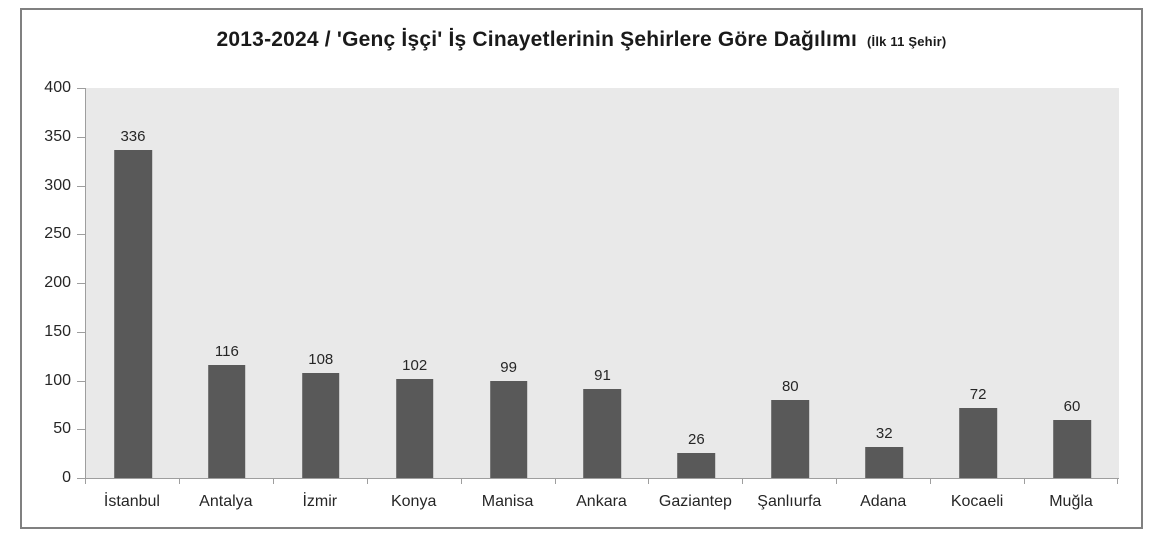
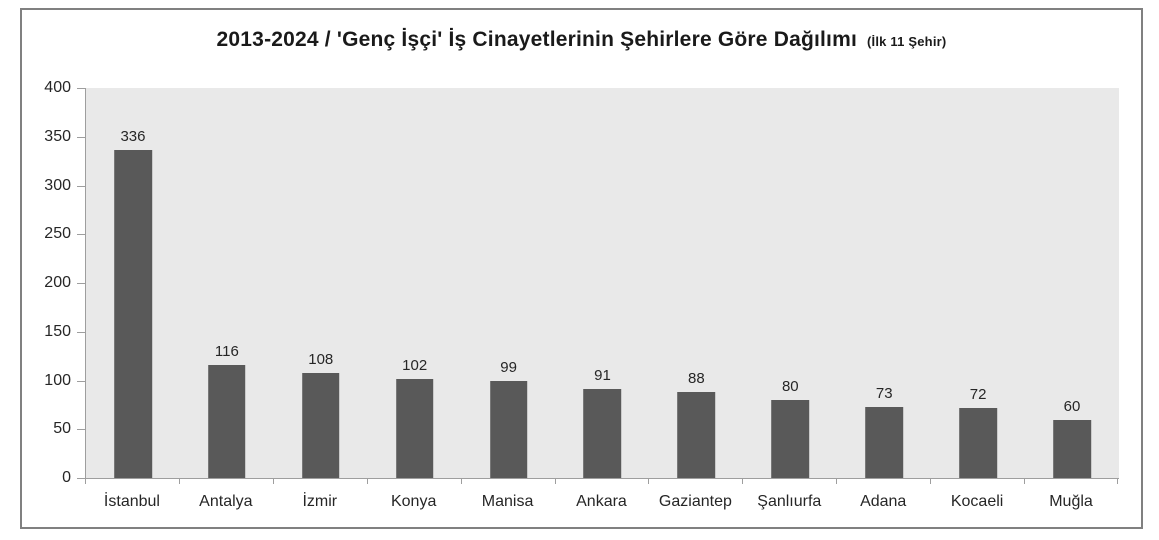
Gaziantep: 26 -> 88
Adana: 32 -> 73
